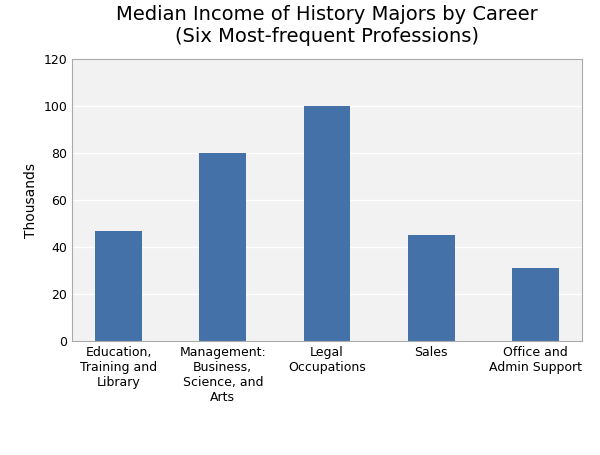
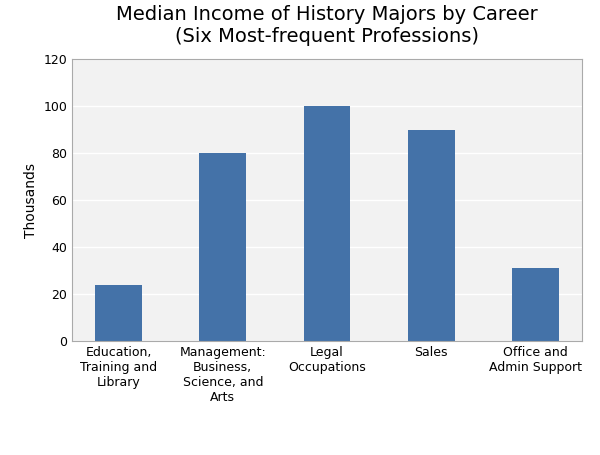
Education, Training and Library: 47 -> 24
Sales: 45 -> 90
